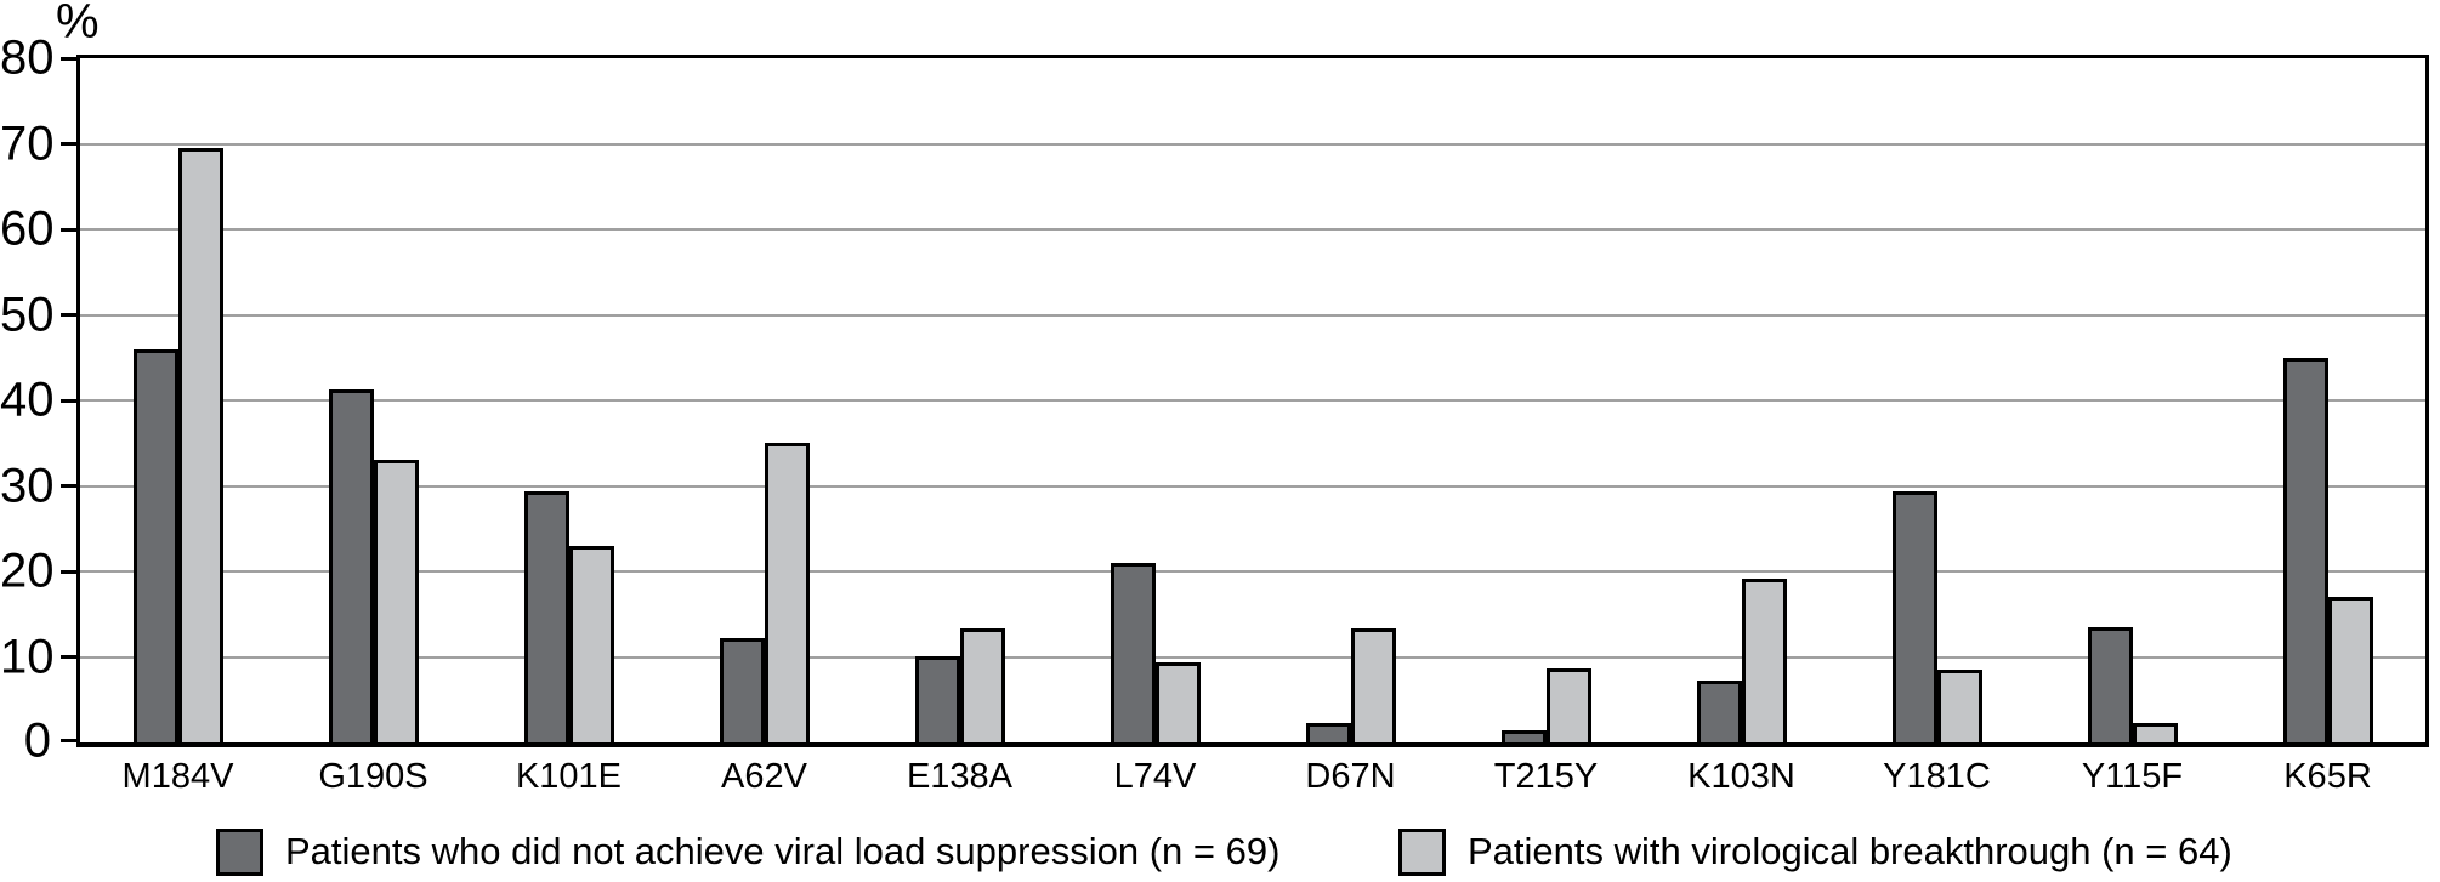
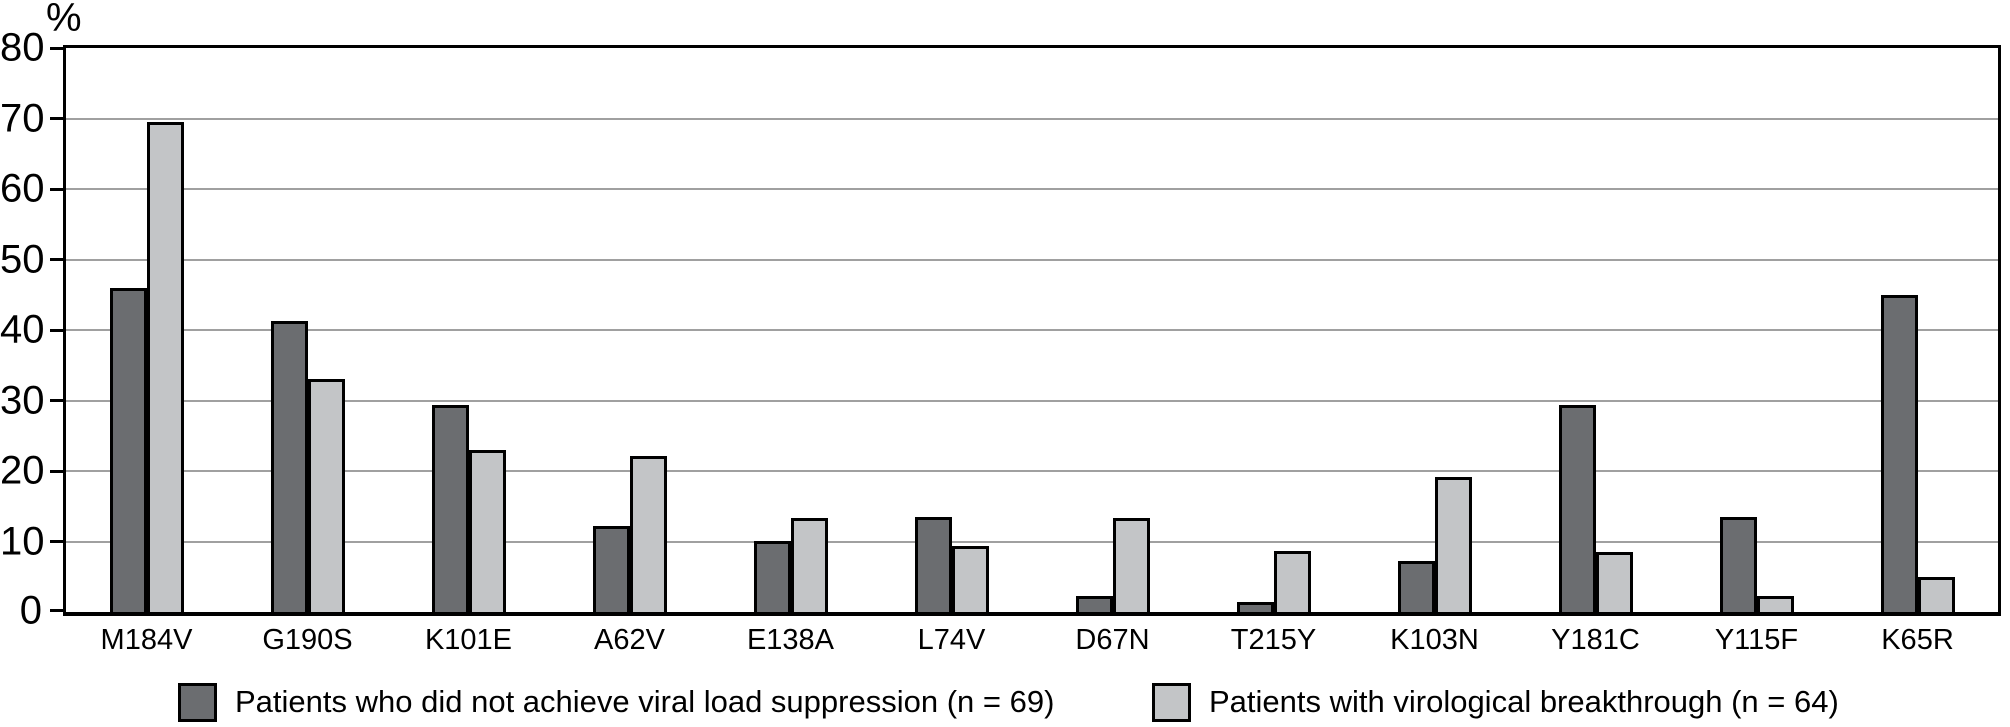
Patients with virological breakthrough (n = 64)/A62V: 35 -> 22
Patients who did not achieve viral load suppression (n = 69)/L74V: 21 -> 14
Patients with virological breakthrough (n = 64)/K65R: 17 -> 5
